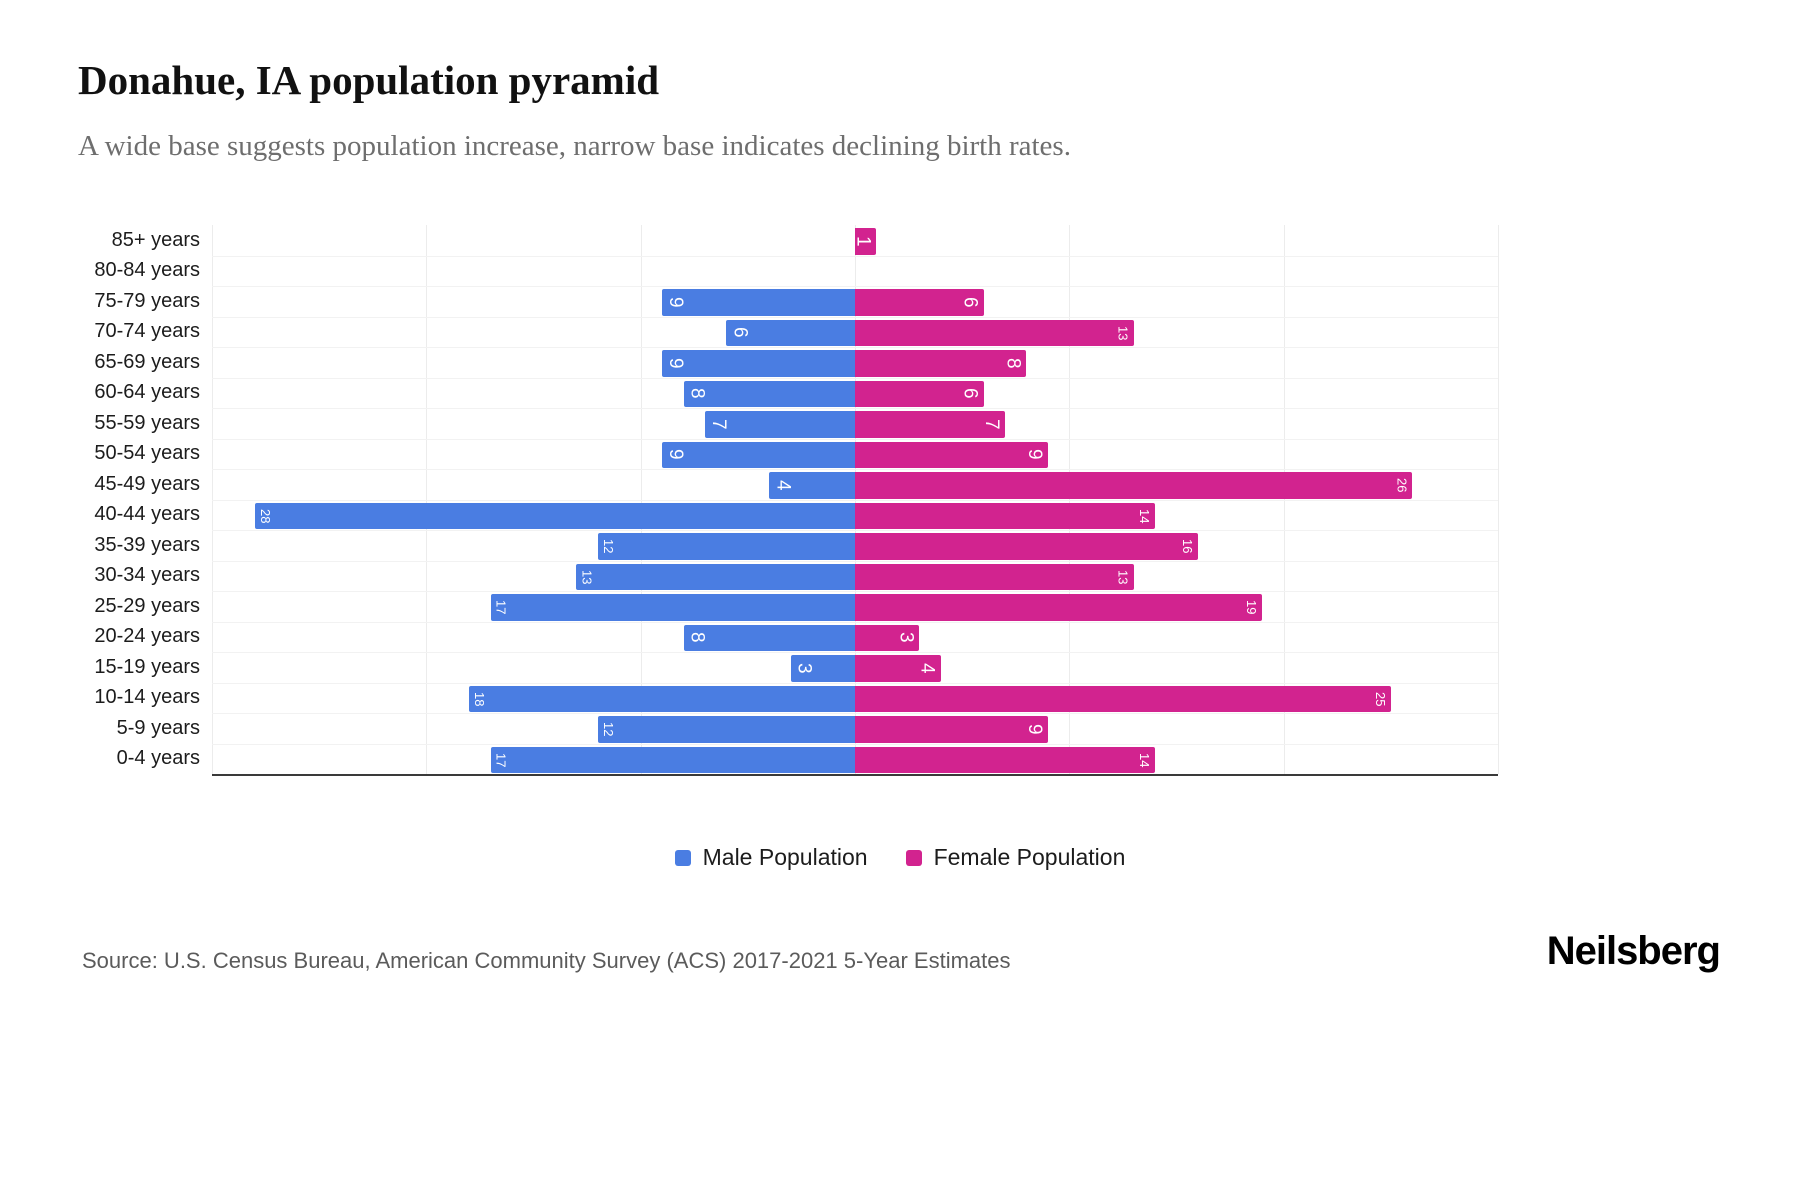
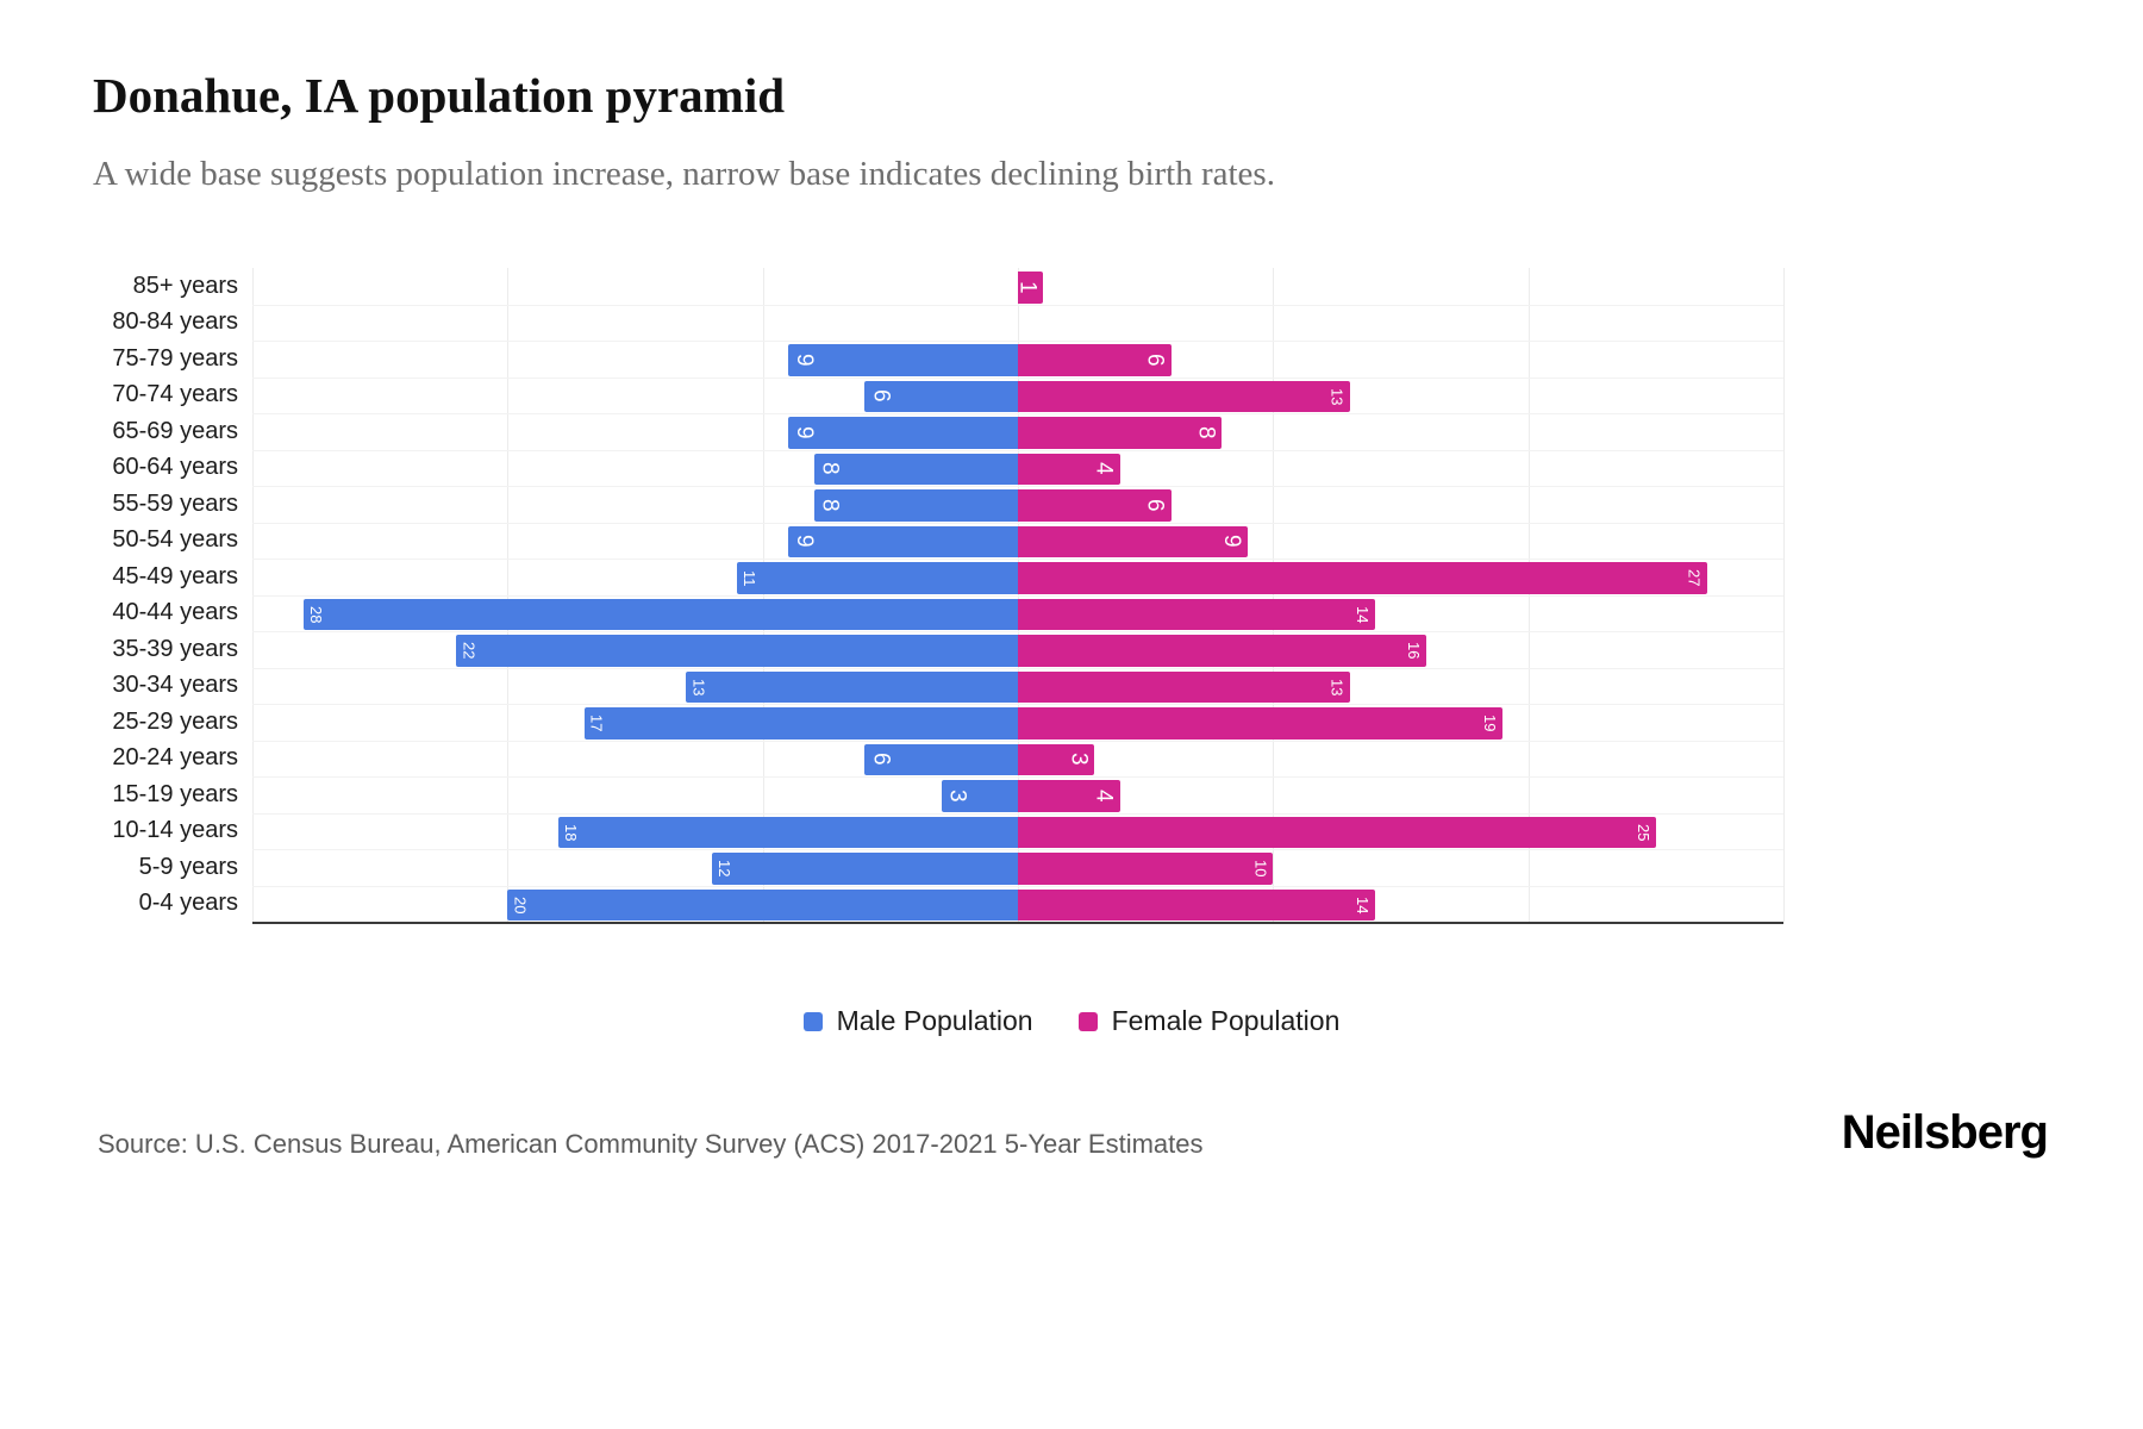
Female Population/60-64 years: 6 -> 4
Male Population/55-59 years: 7 -> 8
Female Population/55-59 years: 7 -> 6
Male Population/45-49 years: 4 -> 11
Female Population/45-49 years: 26 -> 27
Male Population/35-39 years: 12 -> 22
Male Population/20-24 years: 8 -> 6
Female Population/5-9 years: 9 -> 10
Male Population/0-4 years: 17 -> 20
